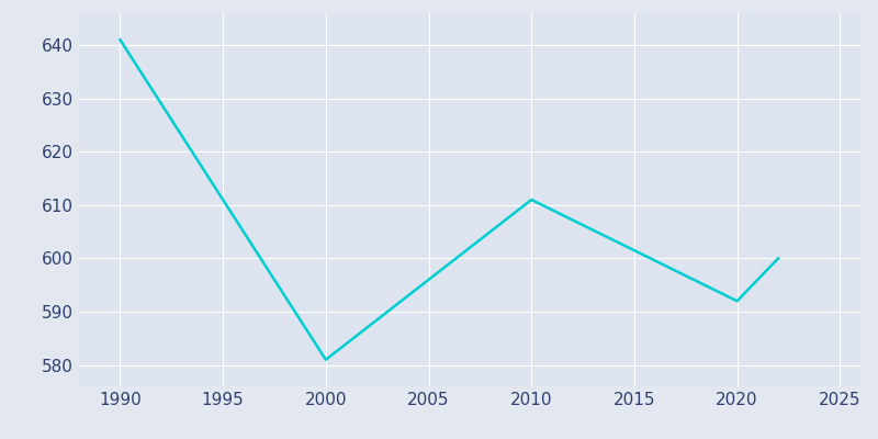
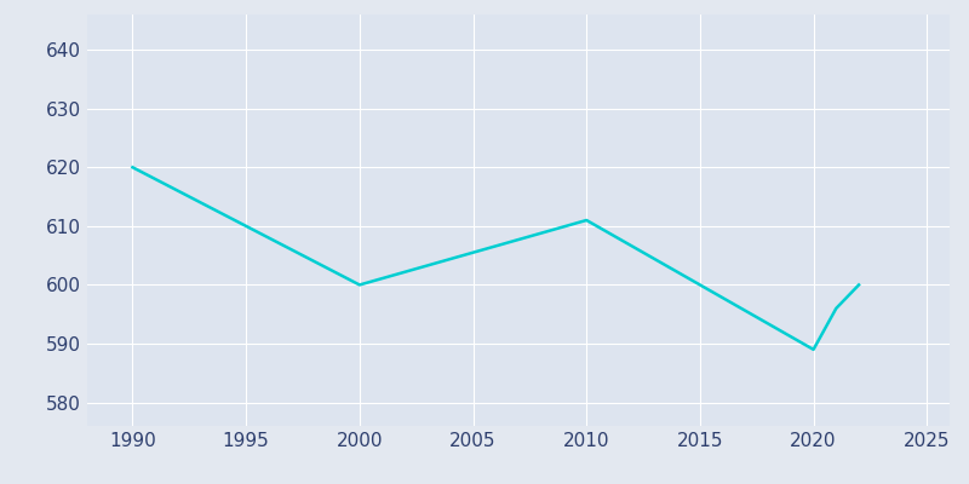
1990: 641 -> 620
2000: 581 -> 600
2020: 592 -> 589
